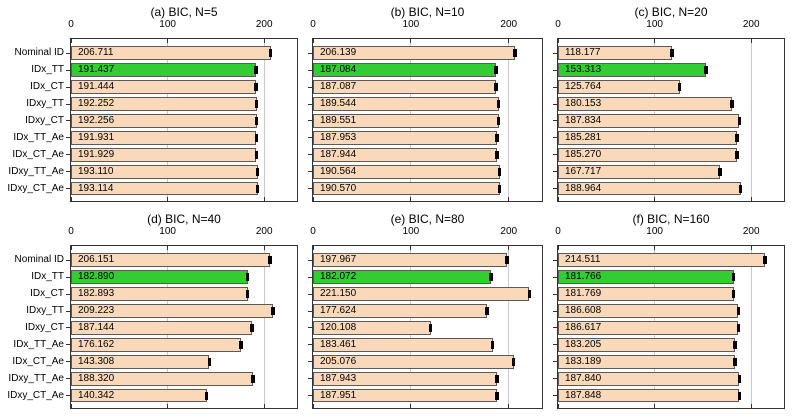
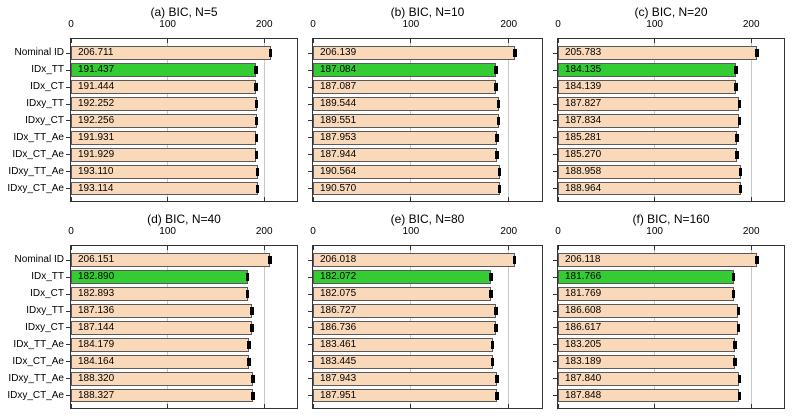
(c) BIC, N=20/Nominal ID: 118.177 -> 205.783
(c) BIC, N=20/IDx_TT: 153.313 -> 184.135
(c) BIC, N=20/IDx_CT: 125.764 -> 184.139
(c) BIC, N=20/IDxy_TT: 180.153 -> 187.827
(c) BIC, N=20/IDxy_TT_Ae: 167.717 -> 188.958
(d) BIC, N=40/IDxy_TT: 209.223 -> 187.136
(d) BIC, N=40/IDx_TT_Ae: 176.162 -> 184.179
(d) BIC, N=40/IDx_CT_Ae: 143.308 -> 184.164
(d) BIC, N=40/IDxy_CT_Ae: 140.342 -> 188.327
(e) BIC, N=80/Nominal ID: 197.967 -> 206.018
(e) BIC, N=80/IDx_CT: 221.150 -> 182.075
(e) BIC, N=80/IDxy_TT: 177.624 -> 186.727
(e) BIC, N=80/IDxy_CT: 120.108 -> 186.736
(e) BIC, N=80/IDx_CT_Ae: 205.076 -> 183.445
(f) BIC, N=160/Nominal ID: 214.511 -> 206.118
